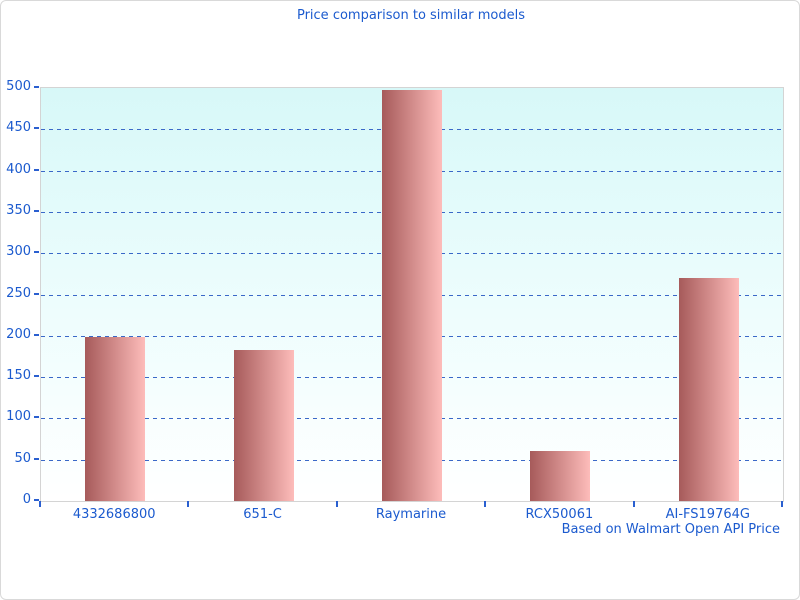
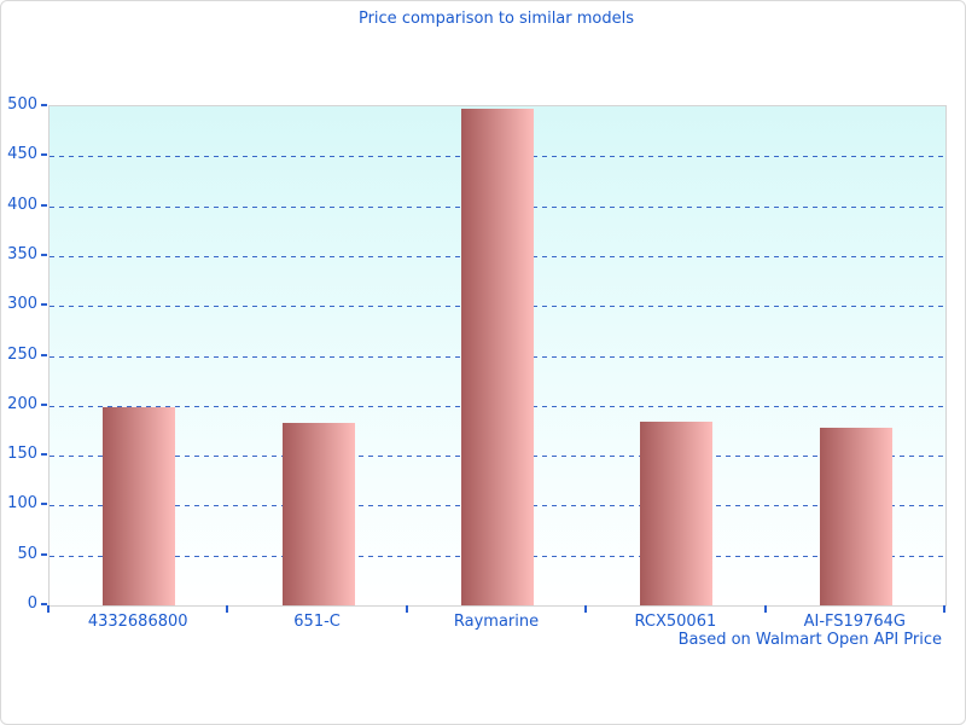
RCX50061: 60 -> 180
AI-FS19764G: 270 -> 180
